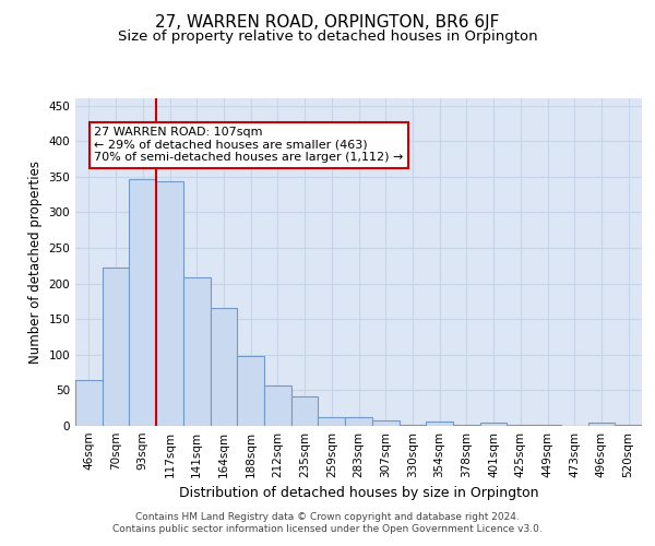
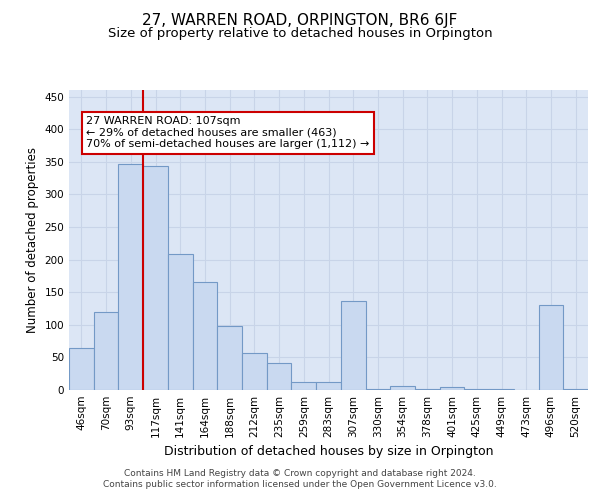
70sqm: 222 -> 120
307sqm: 7 -> 136
496sqm: 4 -> 130
